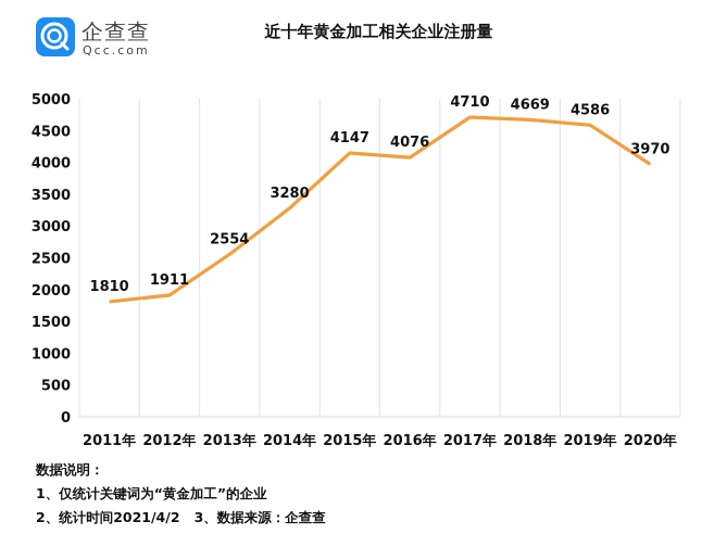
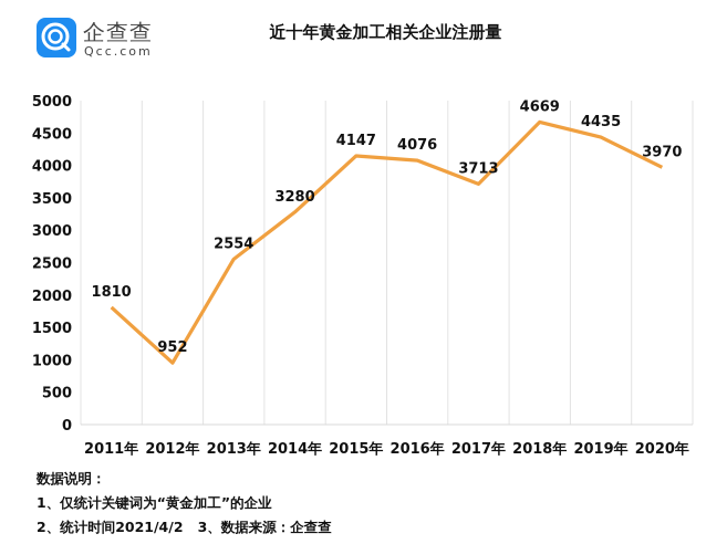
2012年: 1911 -> 952
2017年: 4710 -> 3713
2019年: 4586 -> 4435
